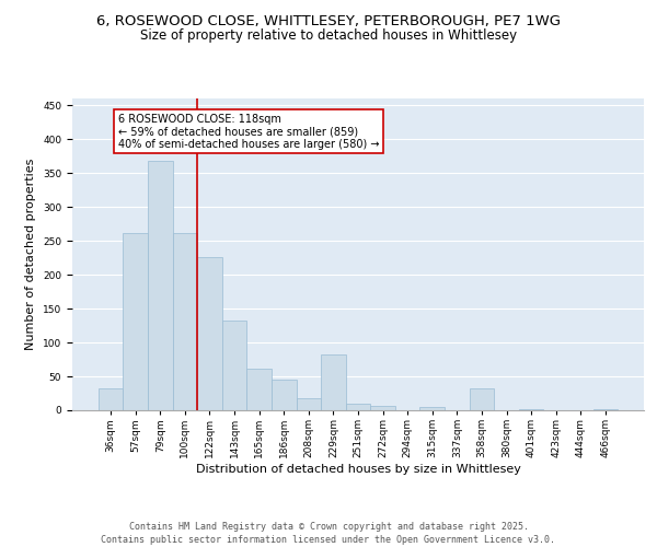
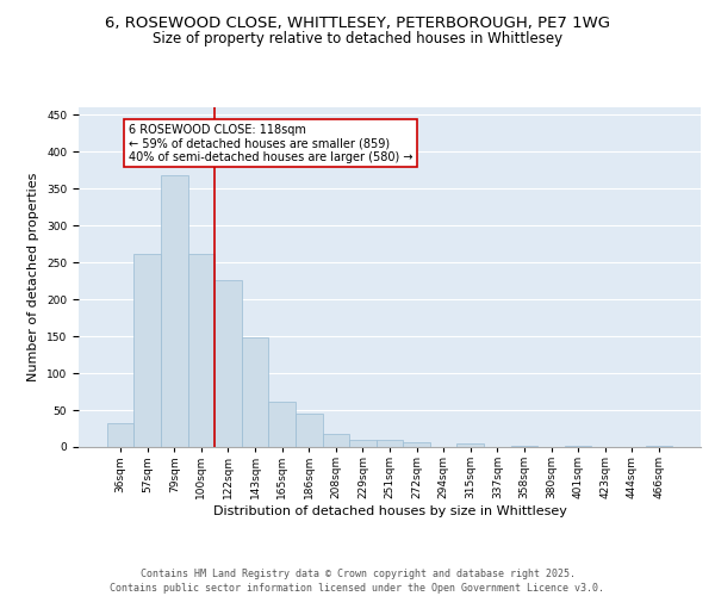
143sqm: 132 -> 148
229sqm: 82 -> 10
358sqm: 32 -> 2
